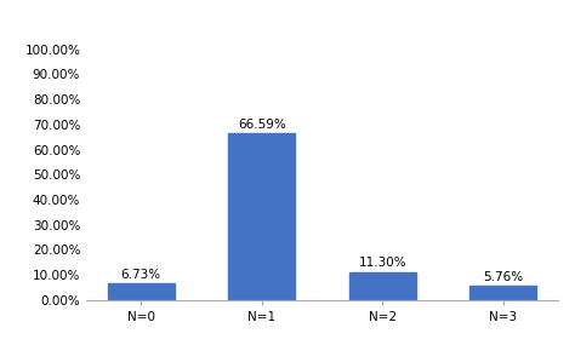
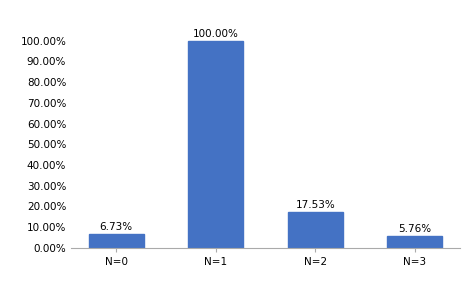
N=1: 66.59% -> 100.00%
N=2: 11.30% -> 17.53%
